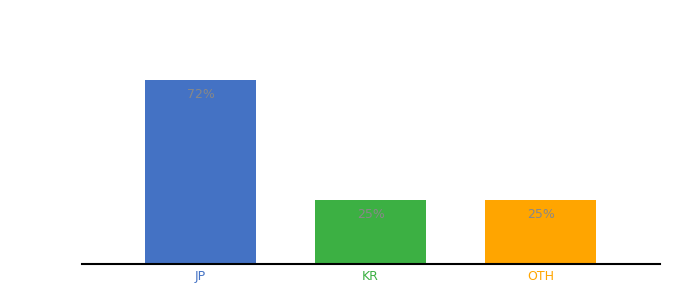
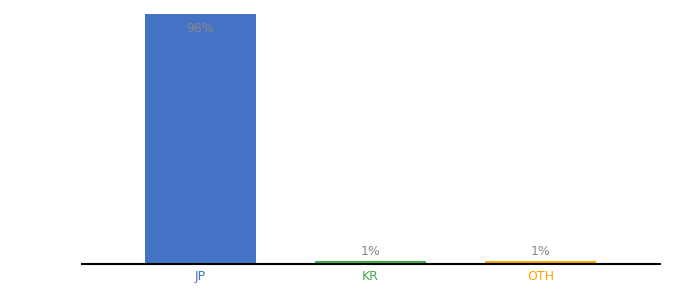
JP: 72% -> 98%
KR: 25% -> 1%
OTH: 25% -> 1%
